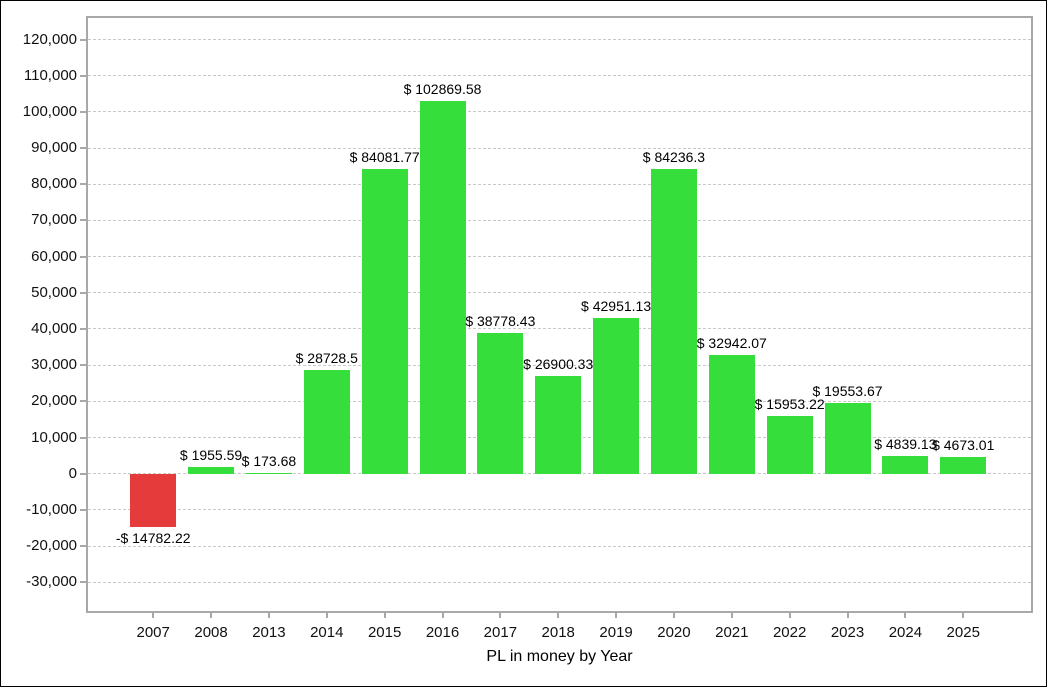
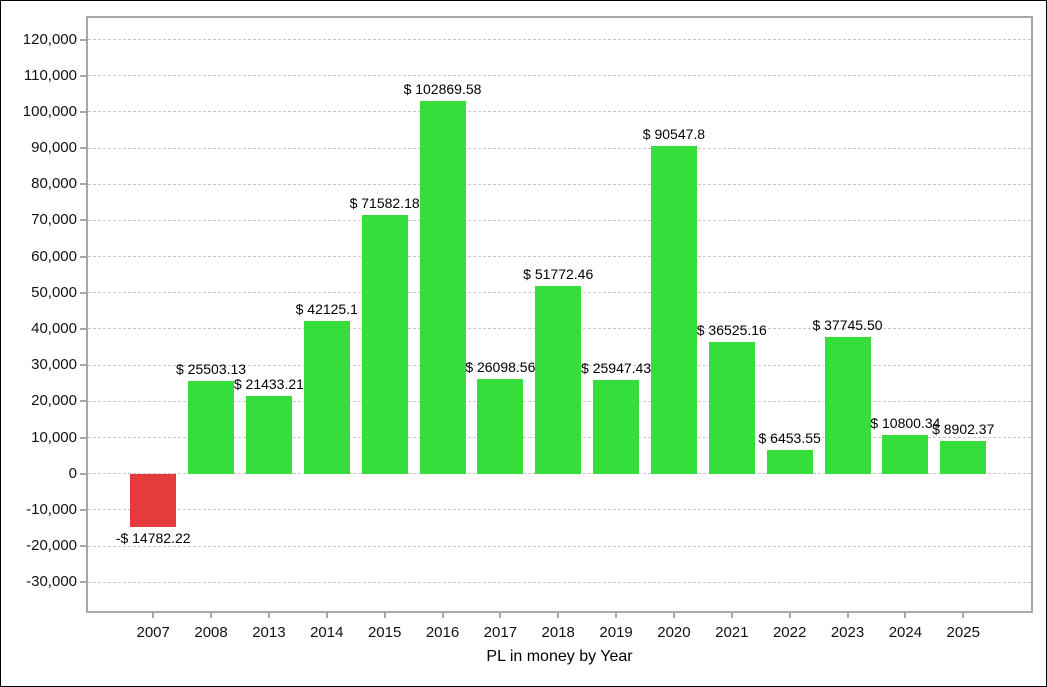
2008: 1955.59 -> 25503.13
2013: 173.68 -> 21433.21
2014: 28728.5 -> 42125.1
2015: 84081.77 -> 71582.18
2017: 38778.43 -> 26098.56
2018: 26900.33 -> 51772.46
2019: 42951.13 -> 25947.43
2020: 84236.3 -> 90547.8
2021: 32942.07 -> 36525.16
2022: 15953.22 -> 6453.55
2023: 19553.67 -> 37745.50
2024: 4839.13 -> 10800.34
2025: 4673.01 -> 8902.37
